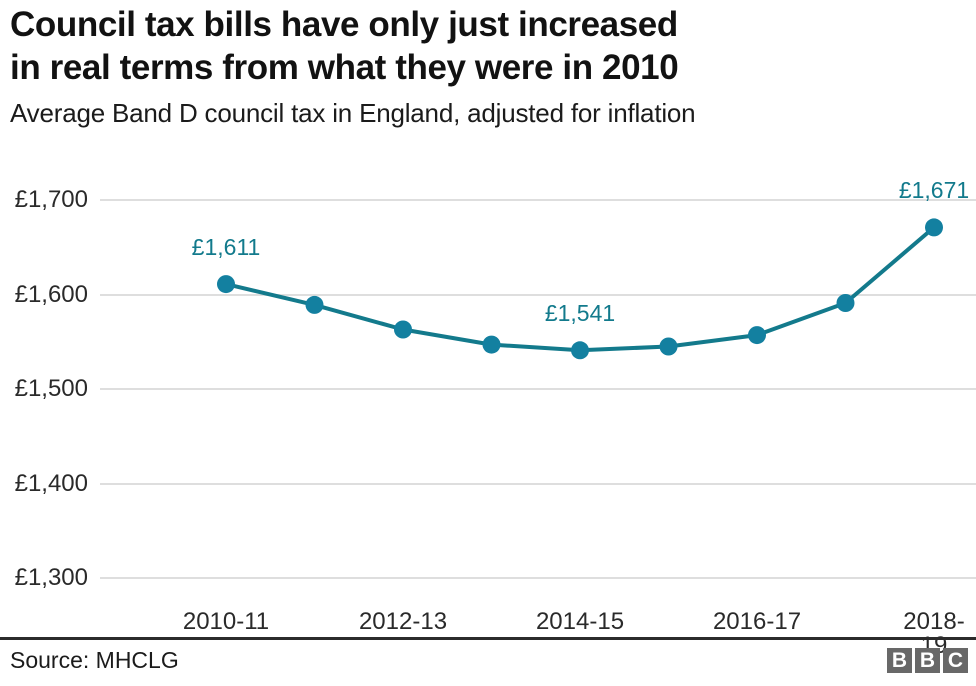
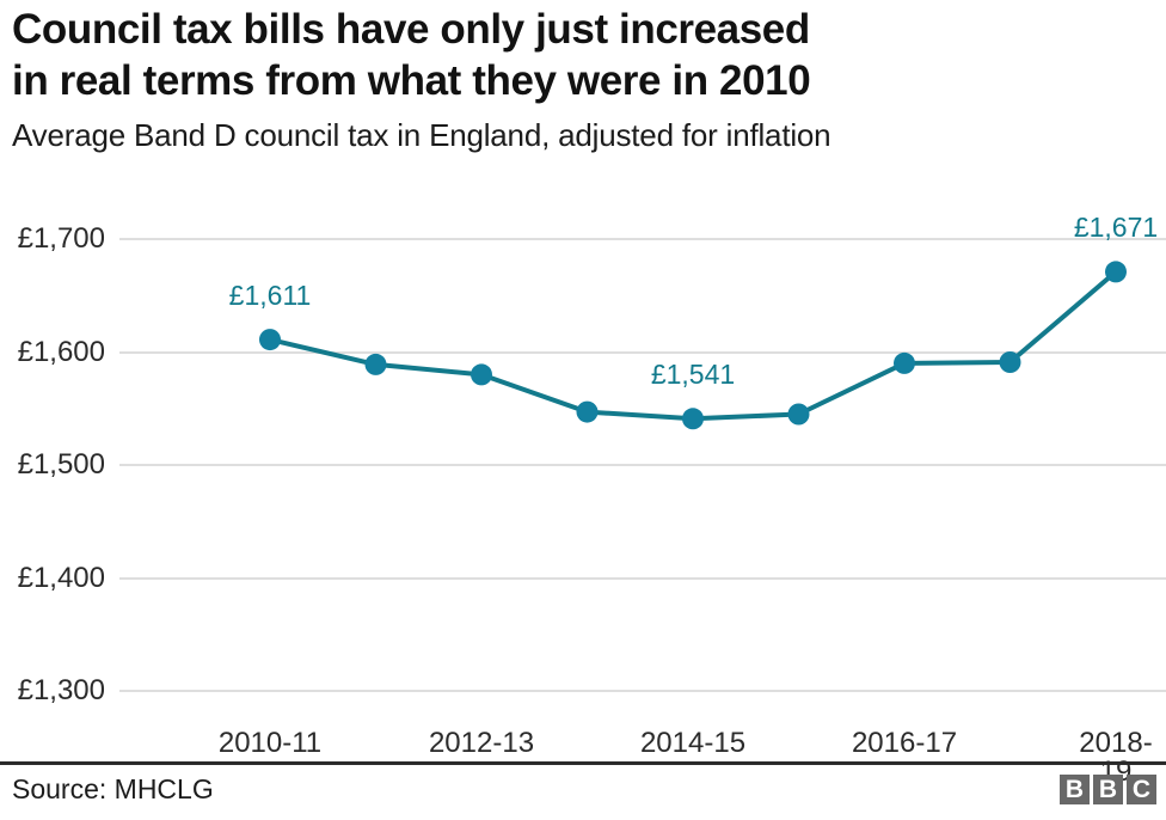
2012-13: £1560 -> £1580
2016-17: £1560 -> £1590
